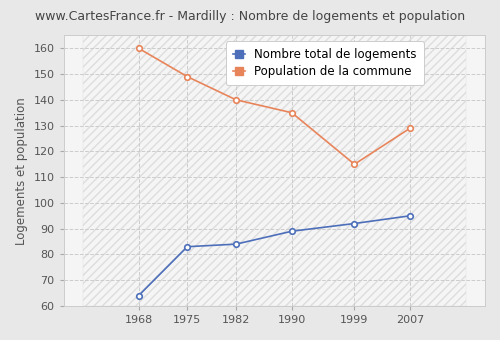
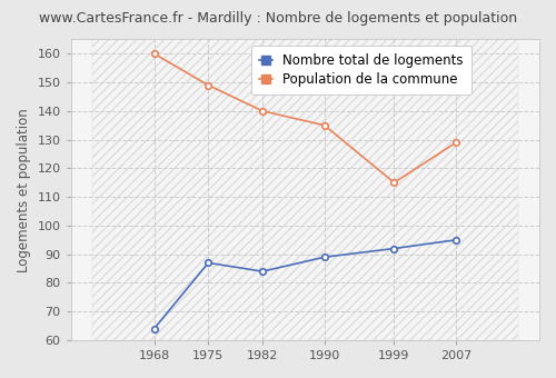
Nombre total de logements/1975: 83 -> 87
